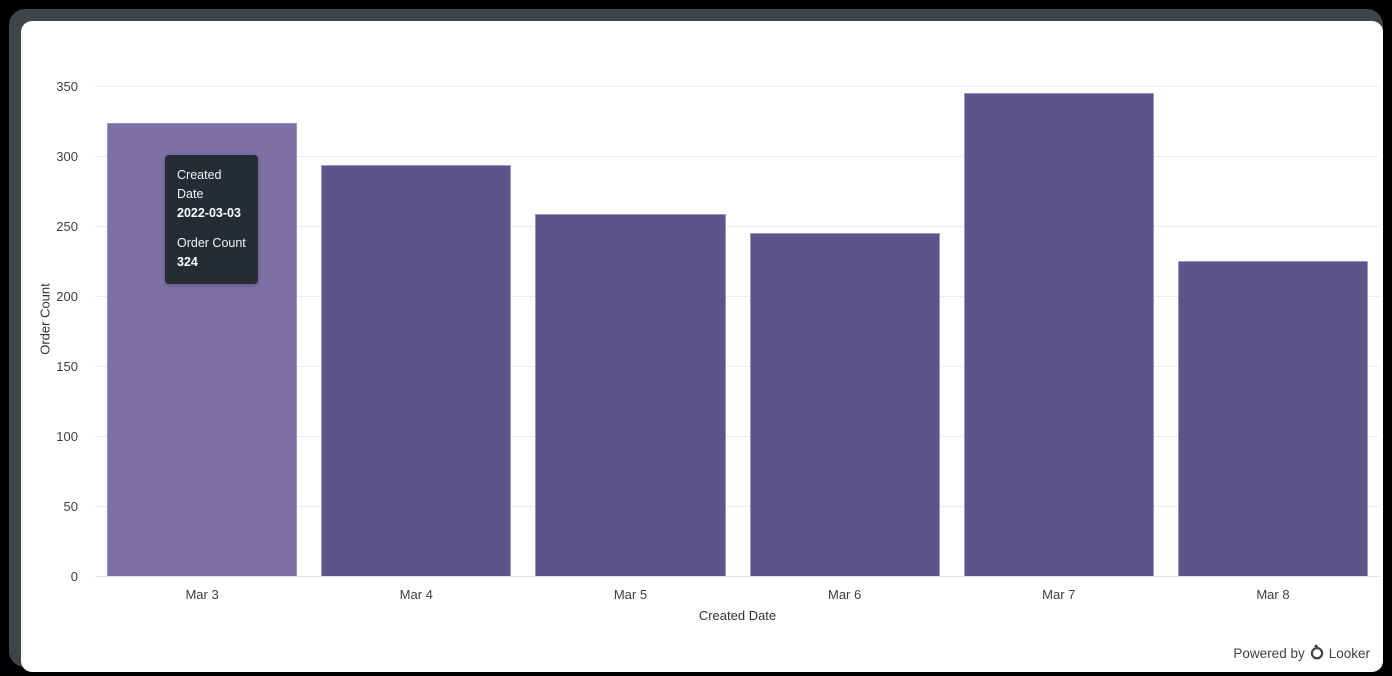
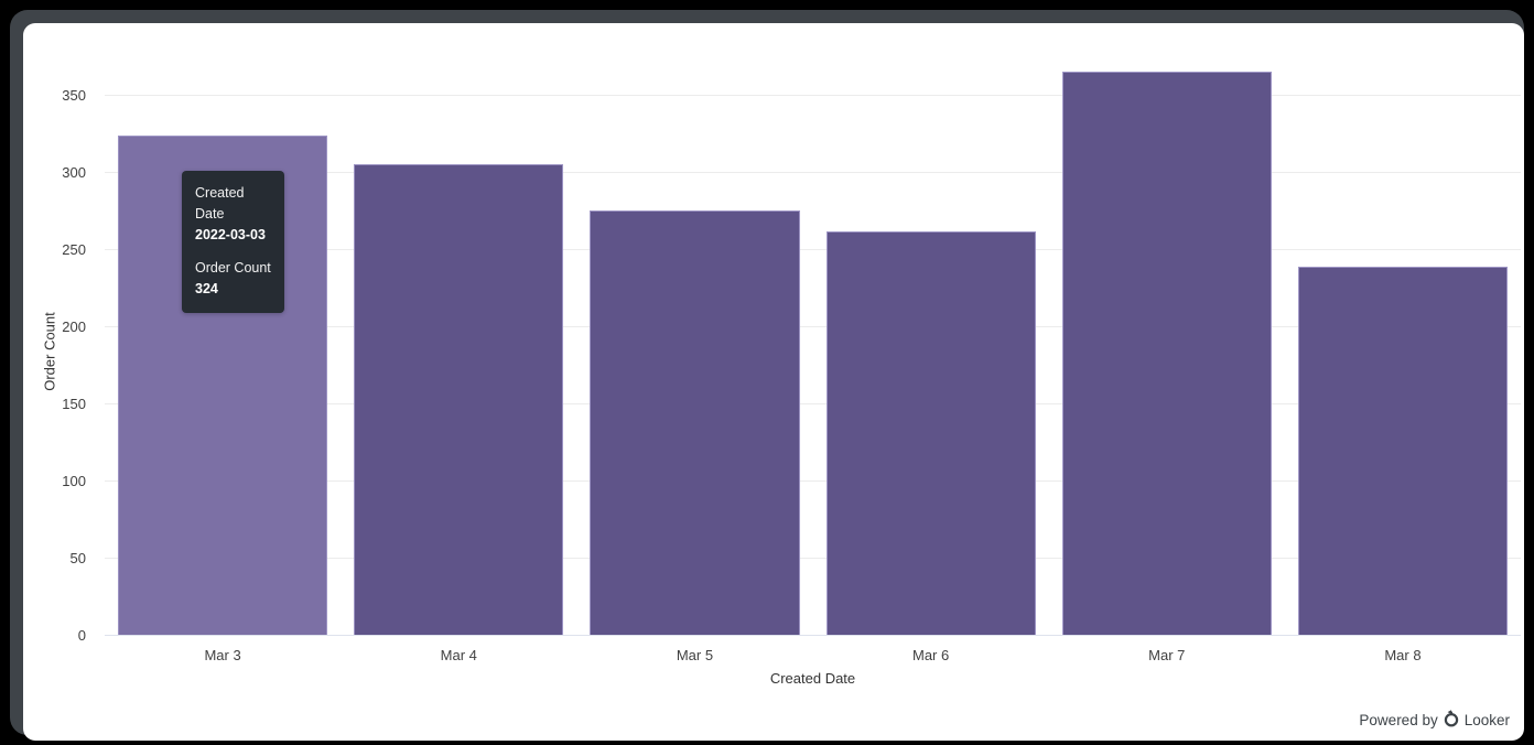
Mar 4: 294 -> 306
Mar 5: 259 -> 276
Mar 6: 246 -> 262
Mar 7: 346 -> 366
Mar 8: 226 -> 239
